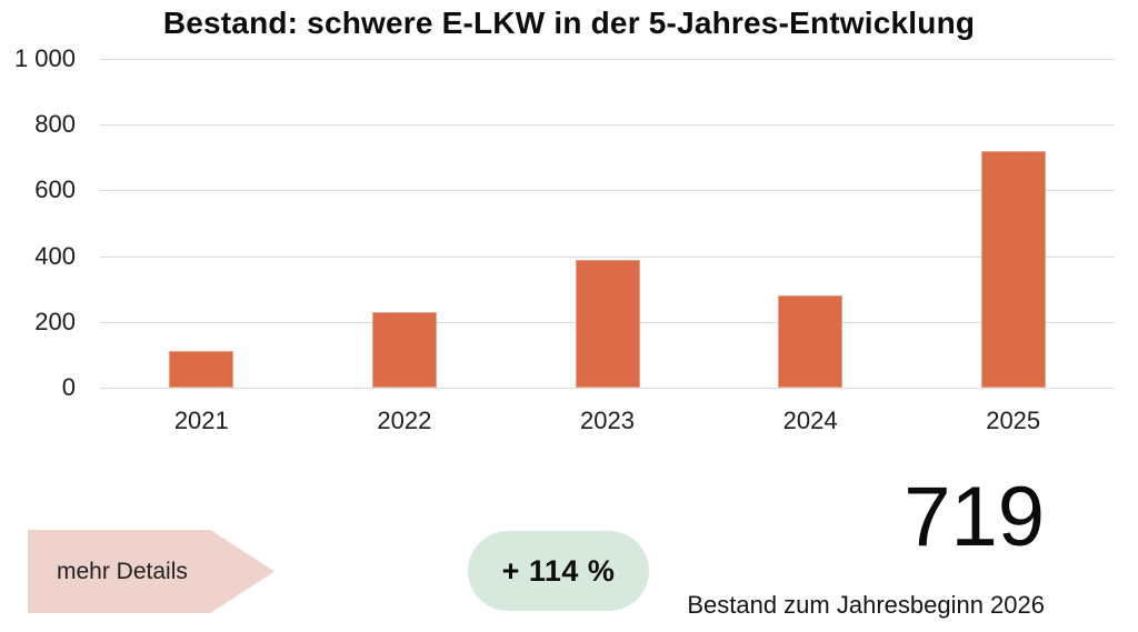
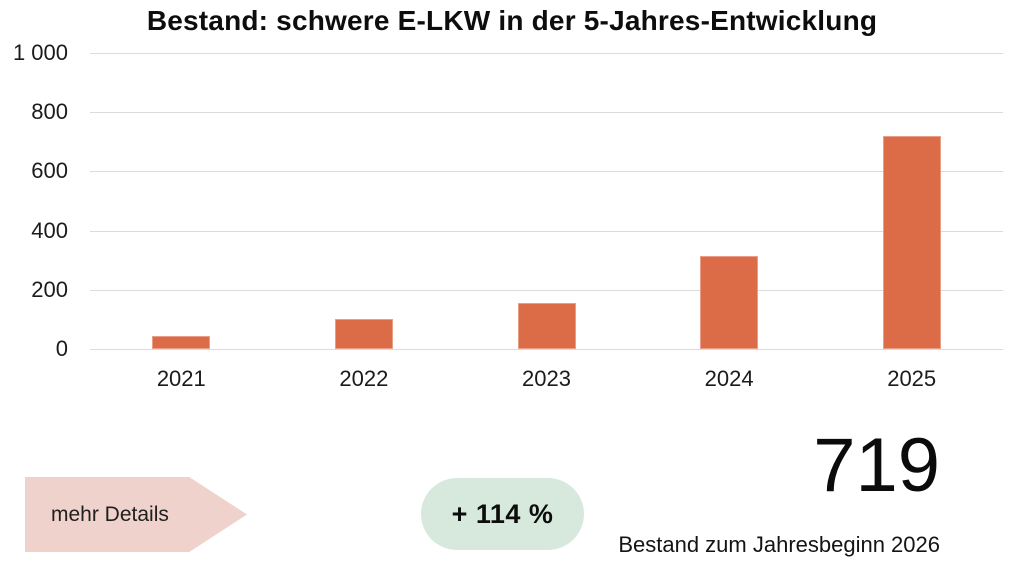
2021: 110 -> 40
2022: 230 -> 100
2023: 390 -> 160
2024: 280 -> 310
